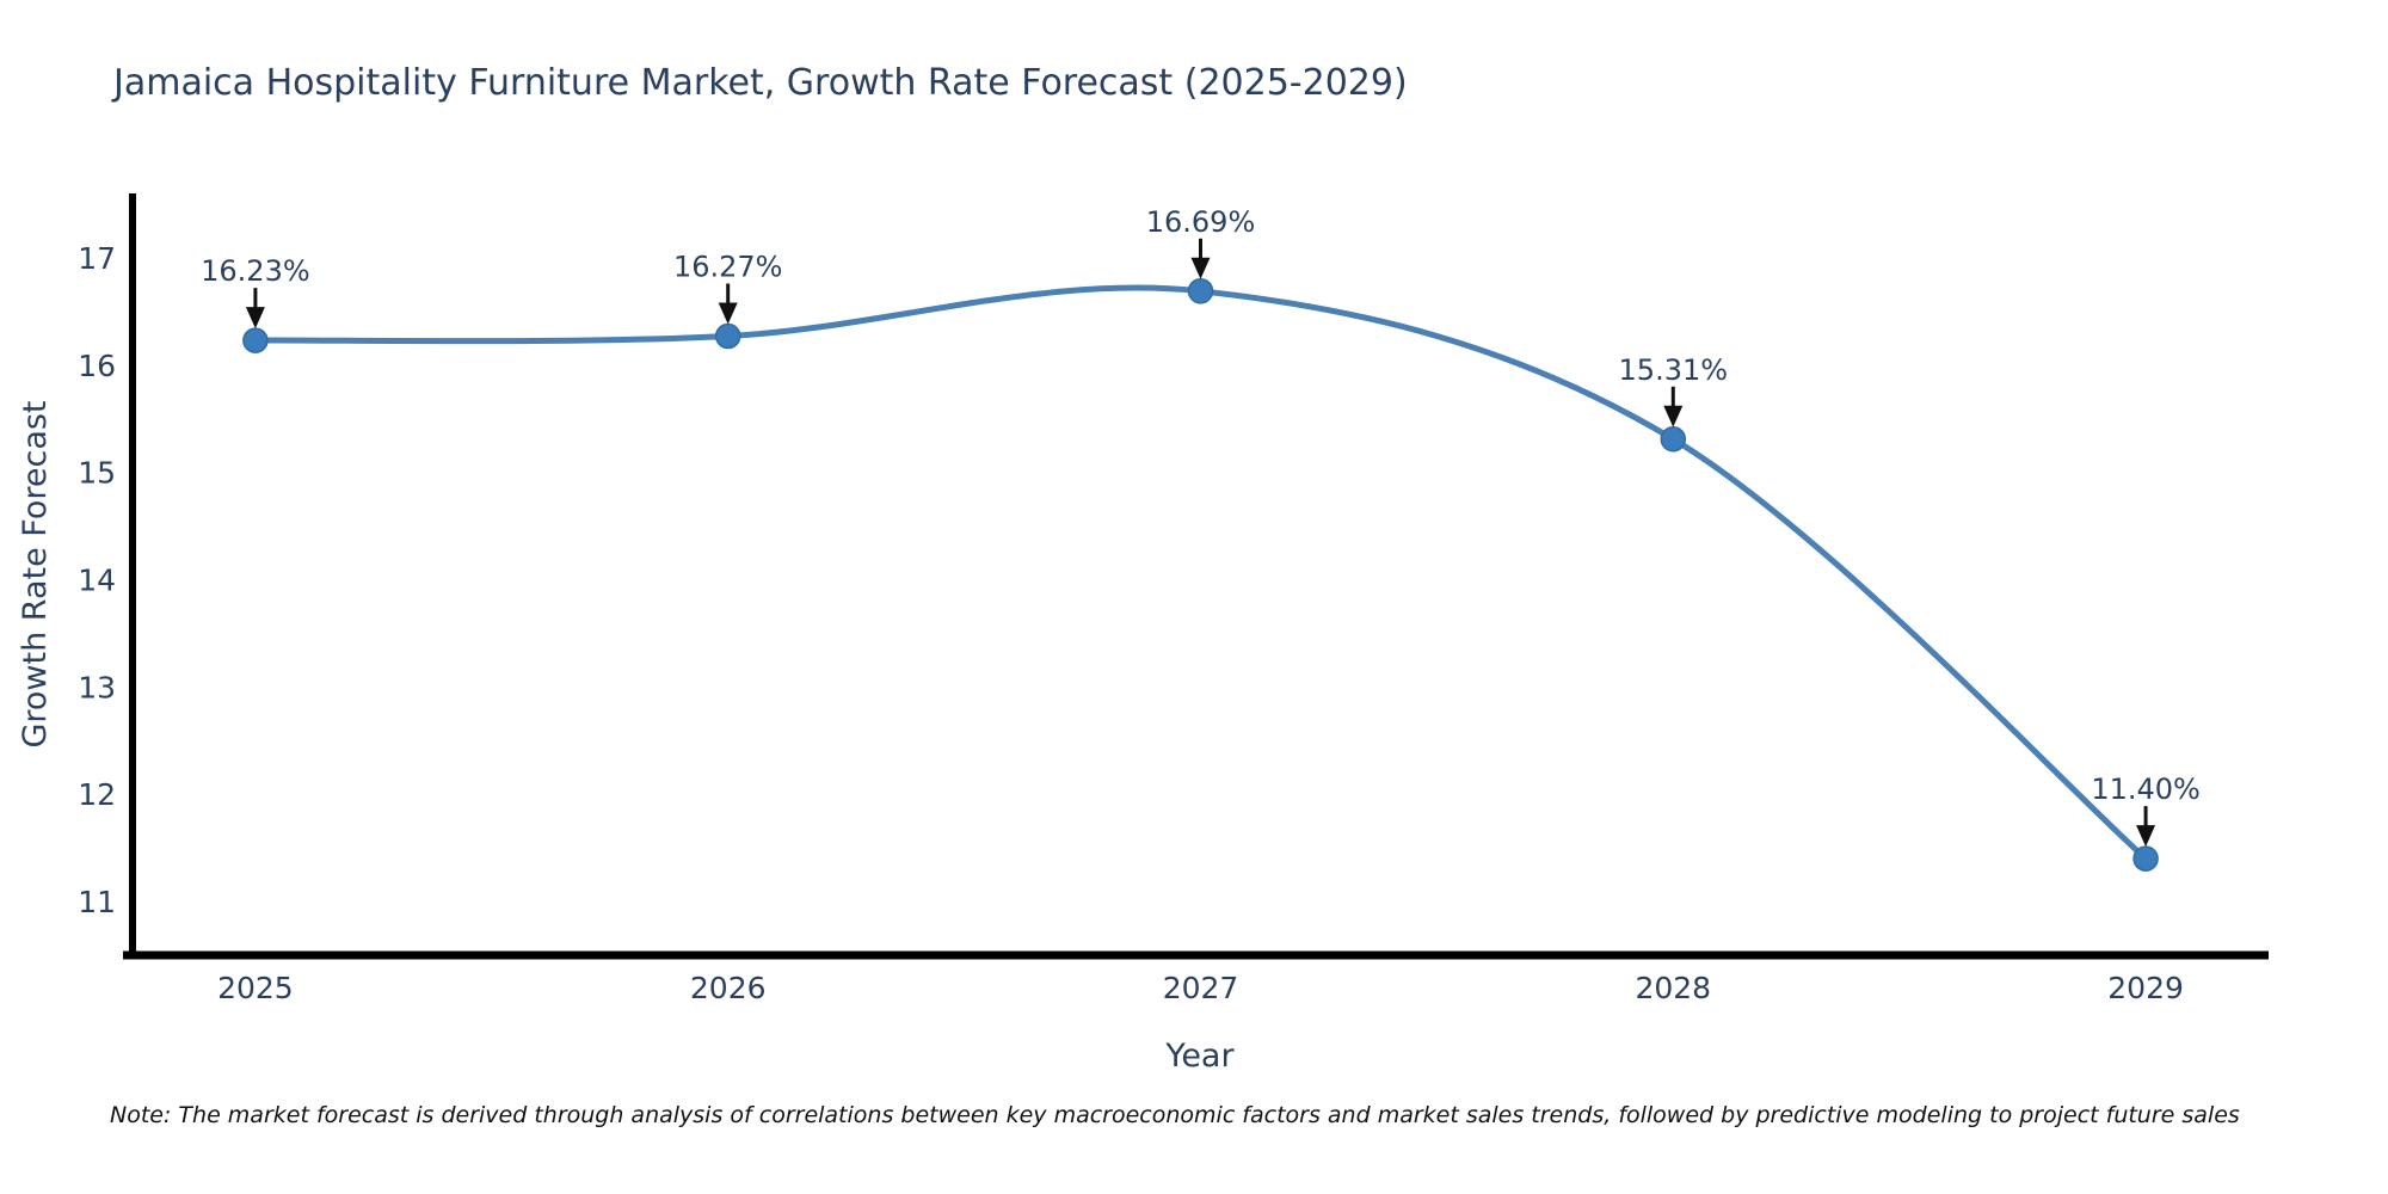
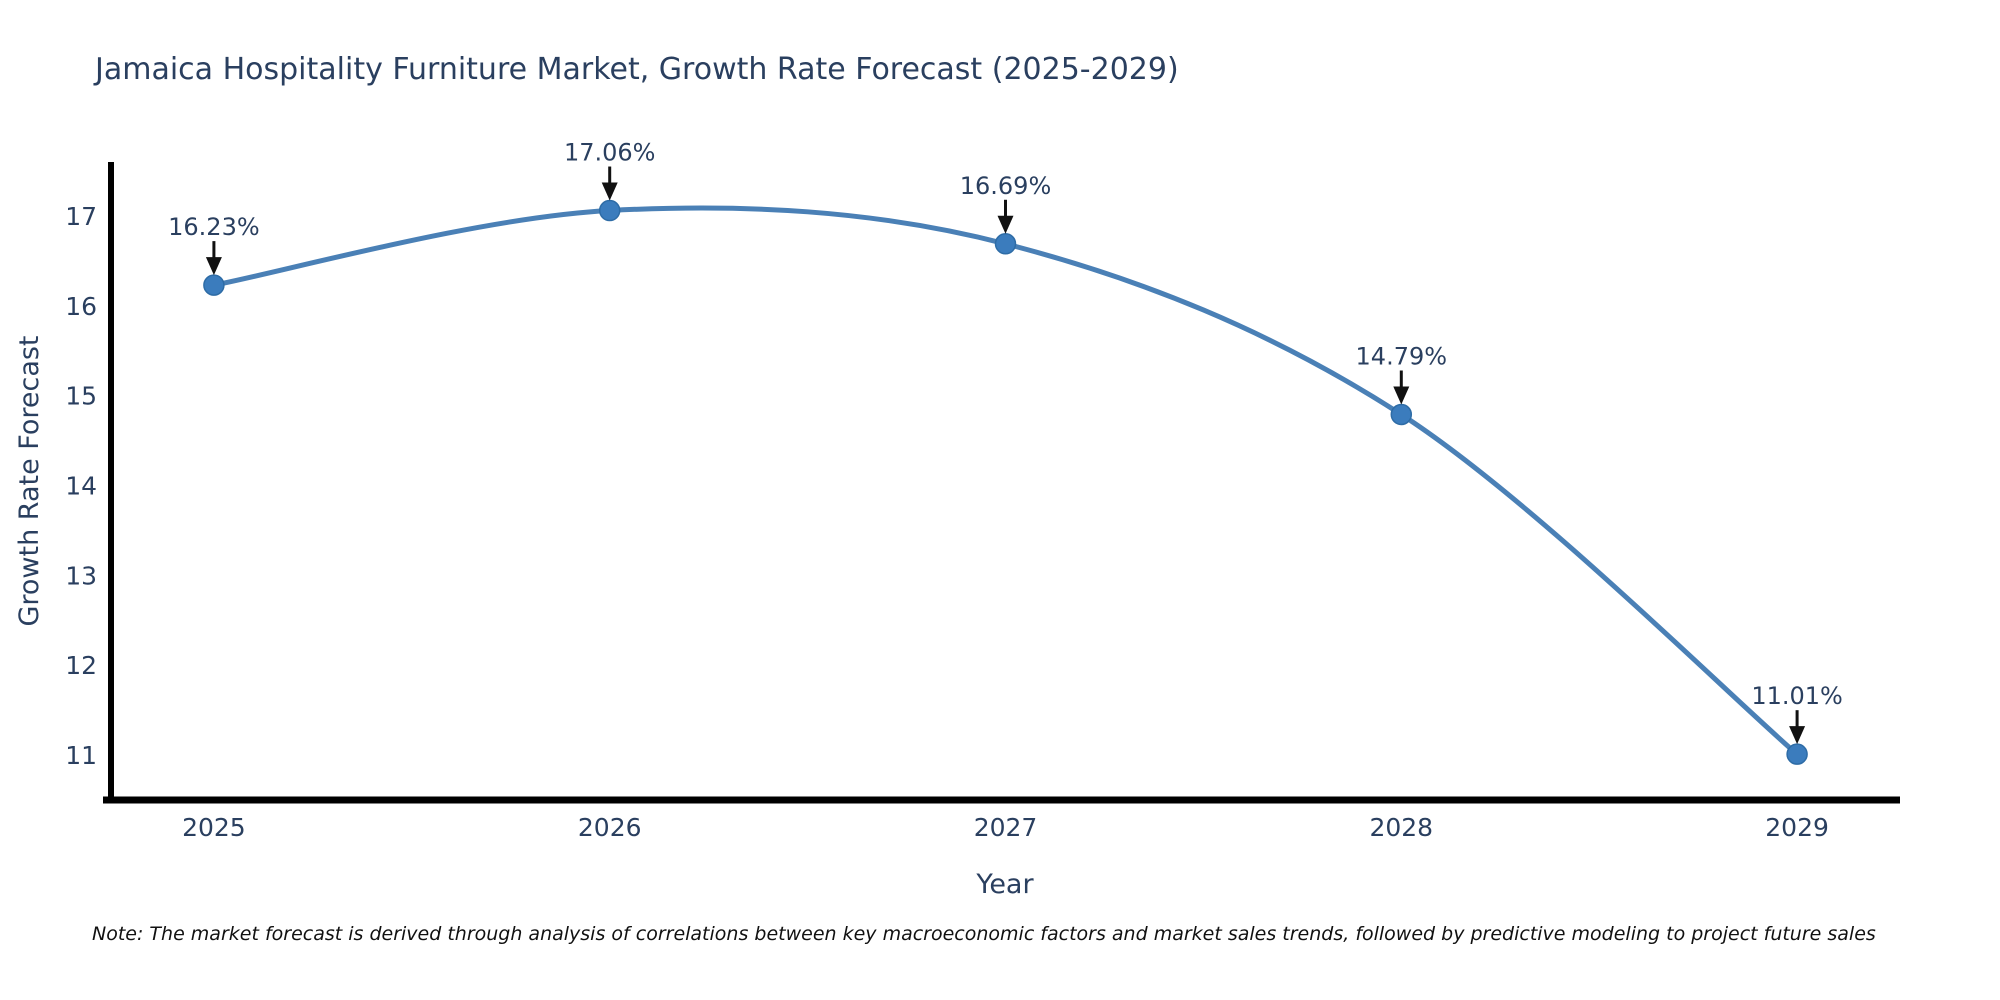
2026: 16.27% -> 17.06%
2028: 15.31% -> 14.79%
2029: 11.40% -> 11.01%
